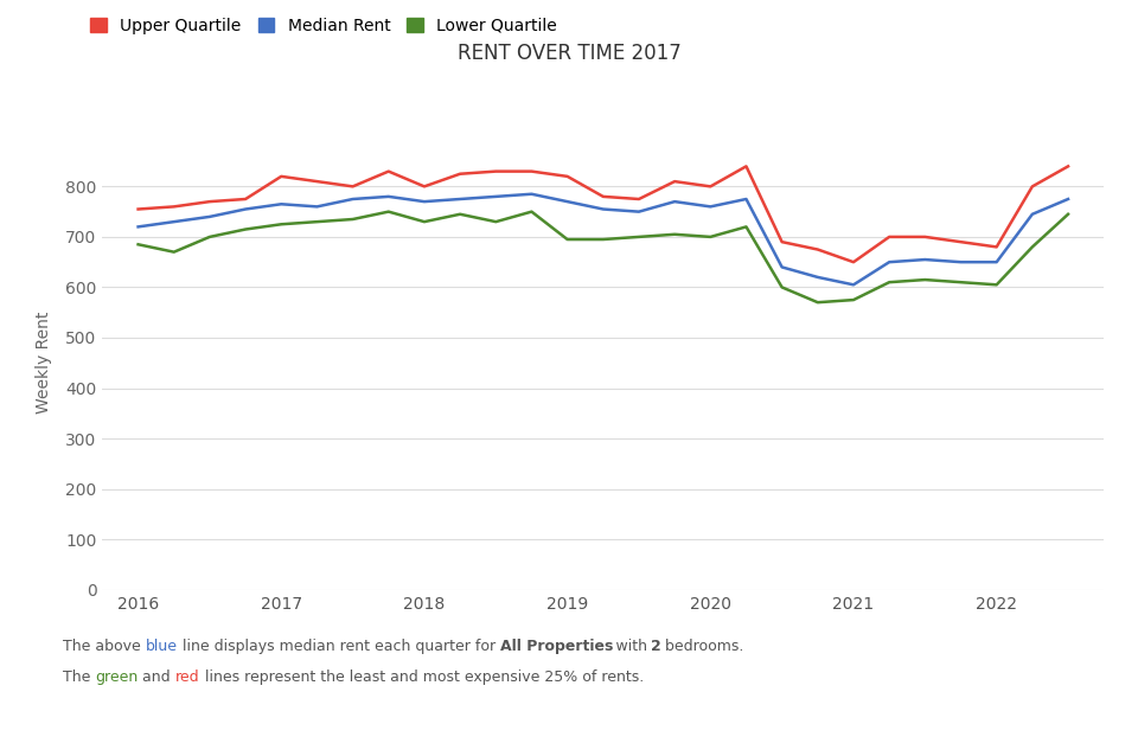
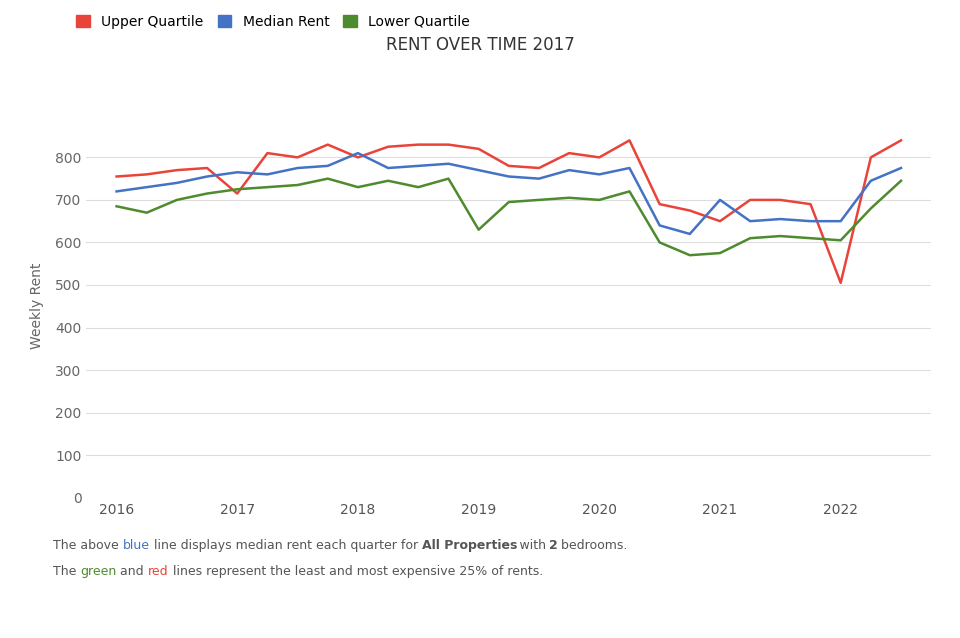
Upper Quartile/2017: 820 -> 715
Median Rent/2018: 770 -> 810
Lower Quartile/2019: 695 -> 630
Median Rent/2021: 605 -> 700
Upper Quartile/2022: 680 -> 505
